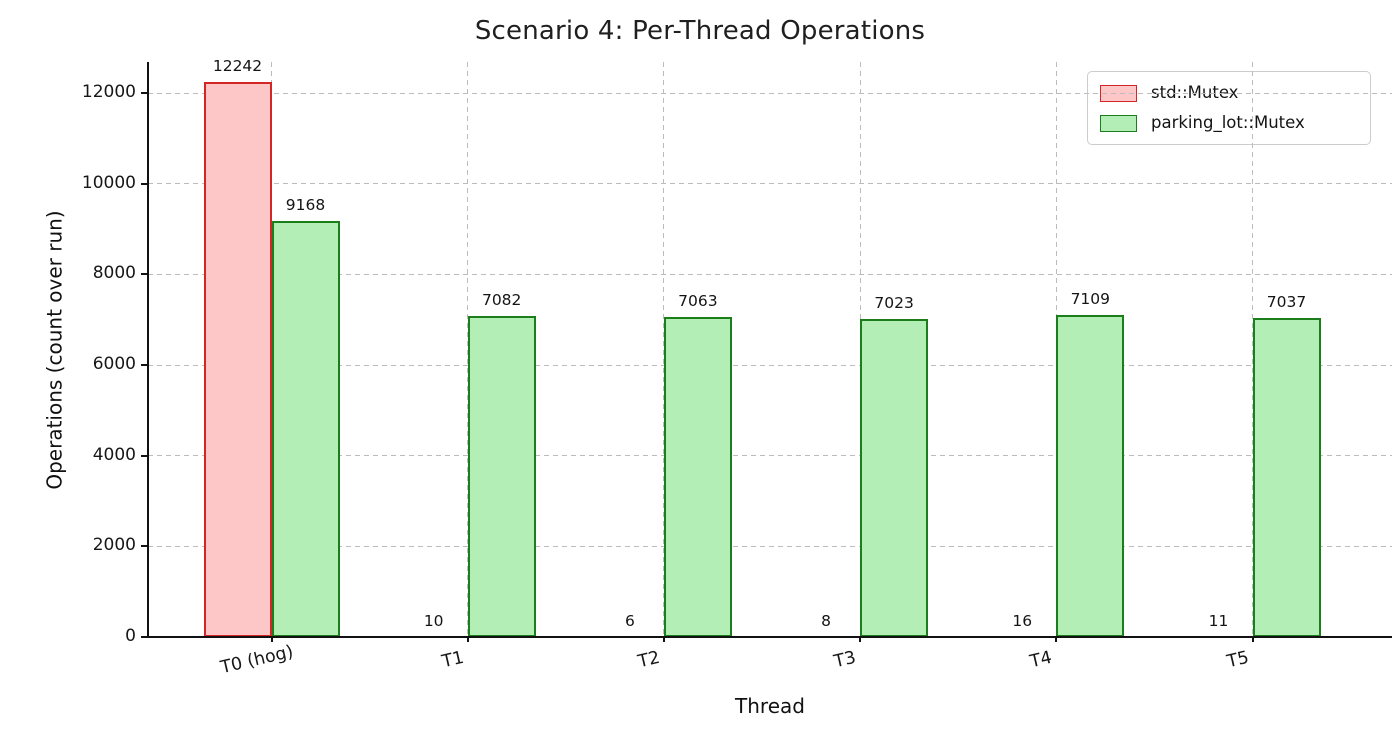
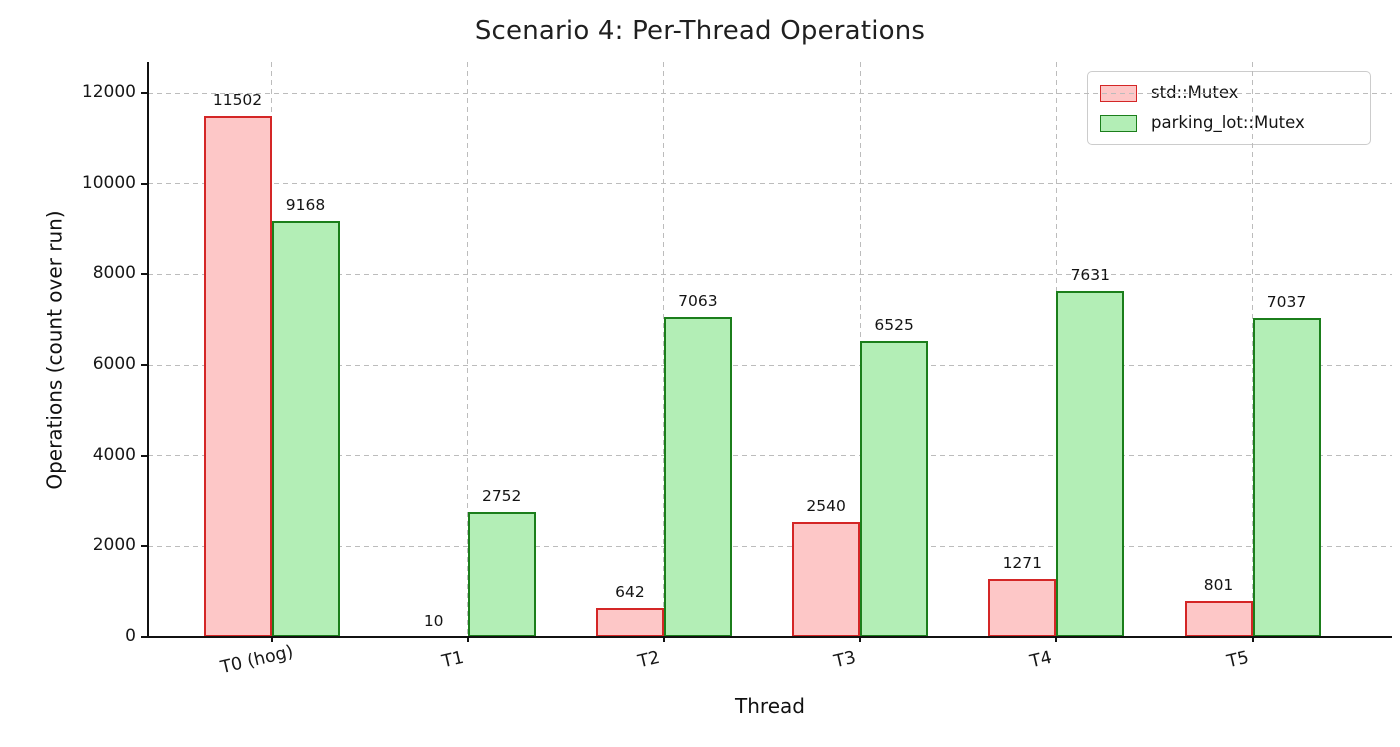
std::Mutex/T0 (hog): 12242 -> 11502
parking_lot::Mutex/T1: 7082 -> 2752
std::Mutex/T2: 6 -> 642
std::Mutex/T3: 8 -> 2540
parking_lot::Mutex/T3: 7023 -> 6525
std::Mutex/T4: 16 -> 1271
parking_lot::Mutex/T4: 7109 -> 7631
std::Mutex/T5: 11 -> 801
